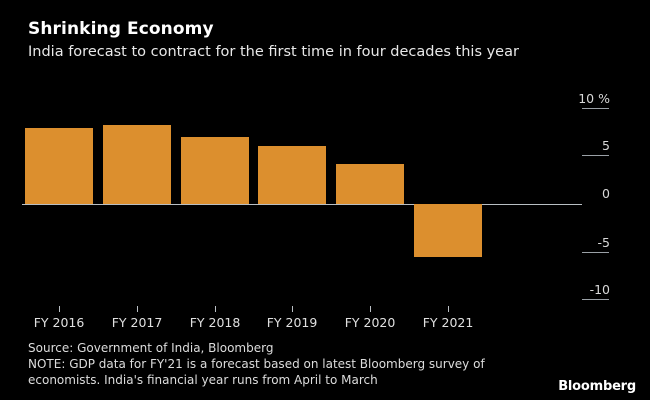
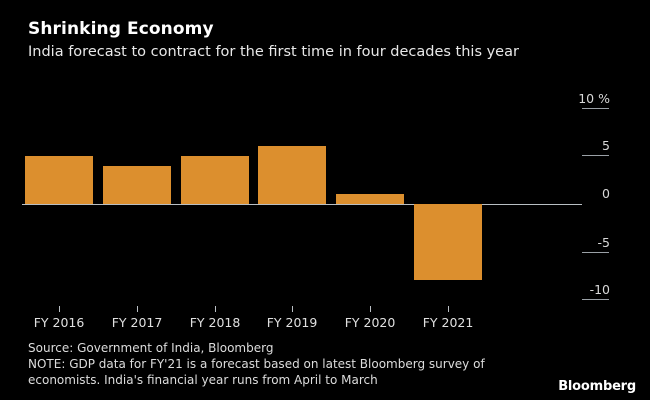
FY 2016: 8 -> 5
FY 2017: 8 -> 4
FY 2018: 7 -> 5
FY 2020: 4 -> 1
FY 2021: -6 -> -8
